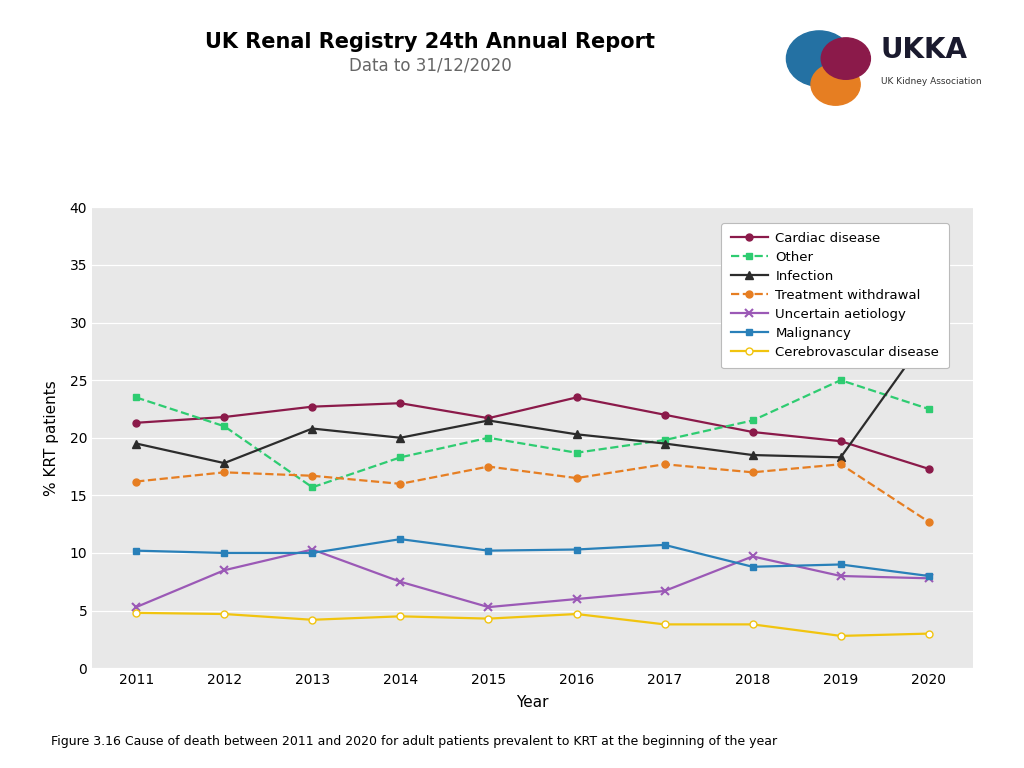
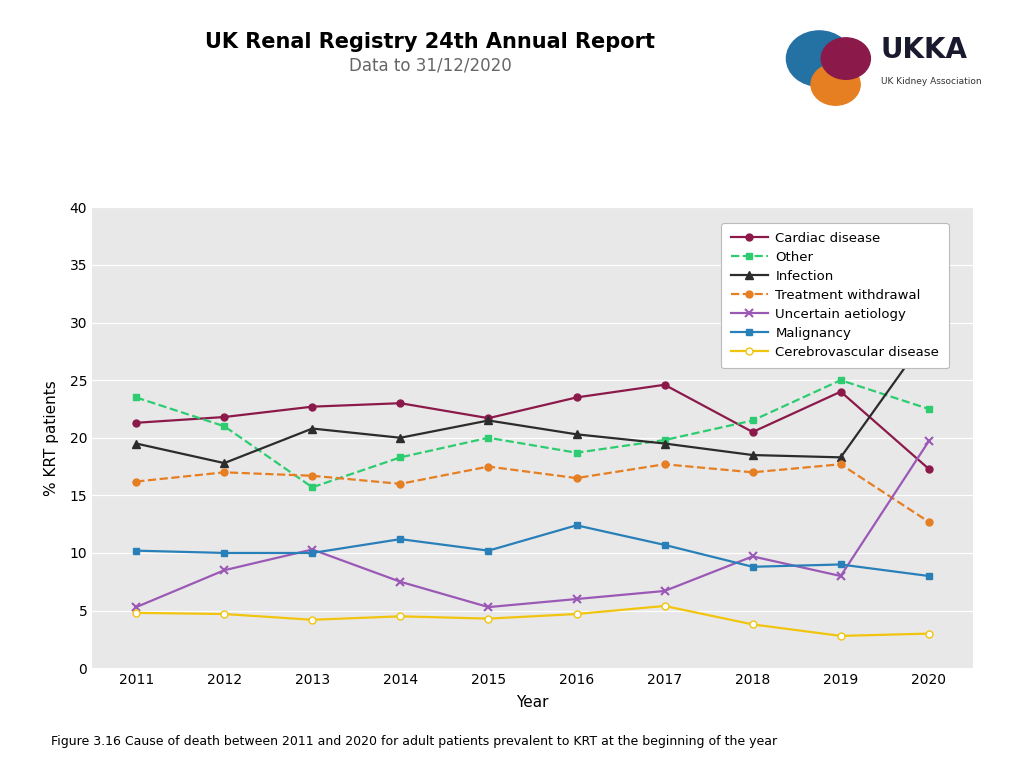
Malignancy/2016: 10.3 -> 12.4
Cardiac disease/2017: 22.0 -> 24.6
Cerebrovascular disease/2017: 3.8 -> 5.4
Cardiac disease/2019: 19.7 -> 24.0
Uncertain aetiology/2020: 7.8 -> 19.7
